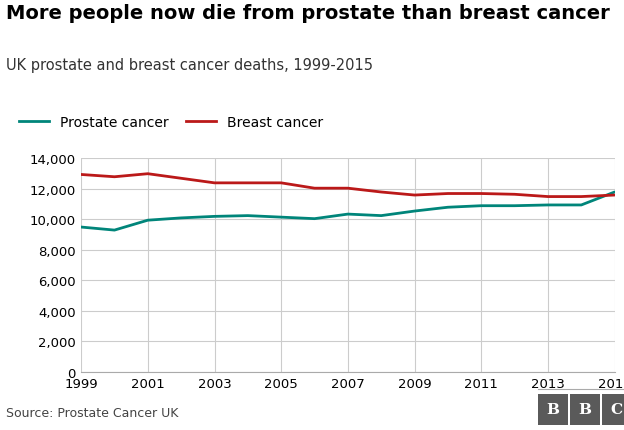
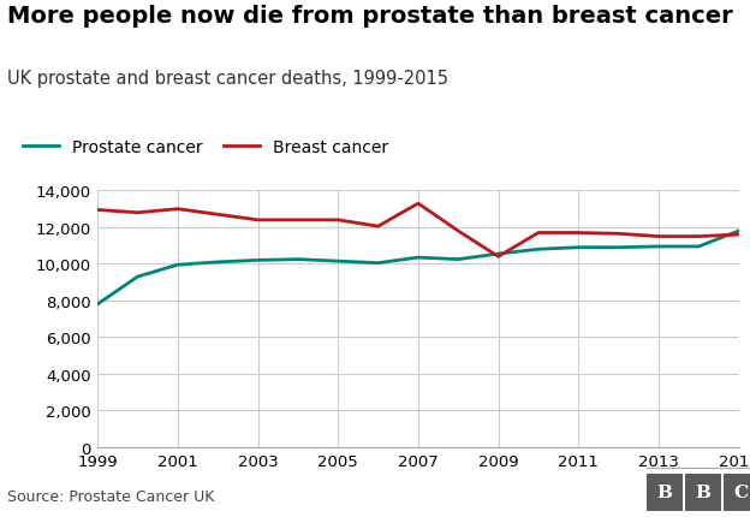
Prostate cancer/1999: 9,500 -> 7,800
Breast cancer/2007: 12,000 -> 13,300
Breast cancer/2009: 11,600 -> 10,400
